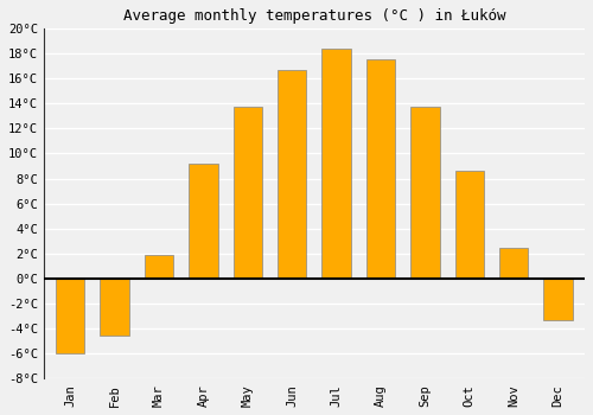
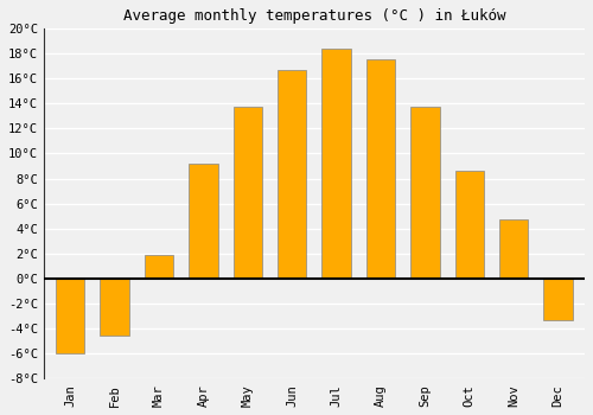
Nov: 2.5°C -> 4.7°C
